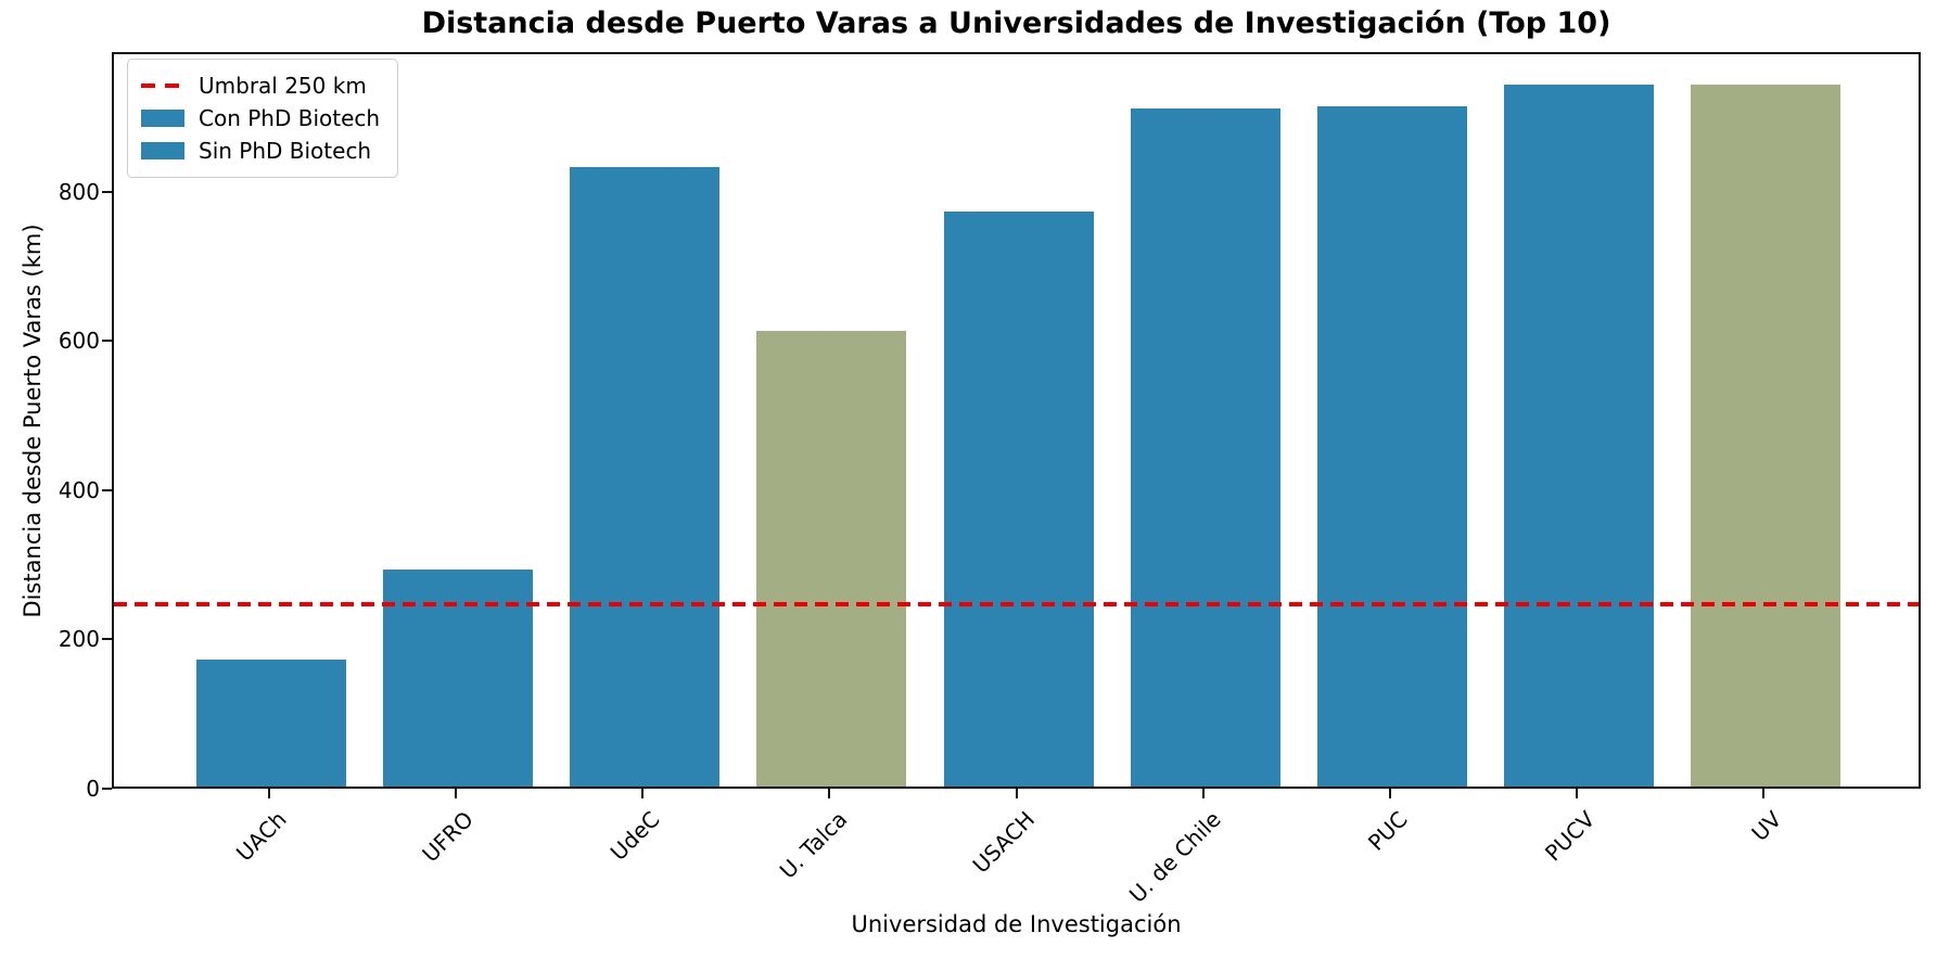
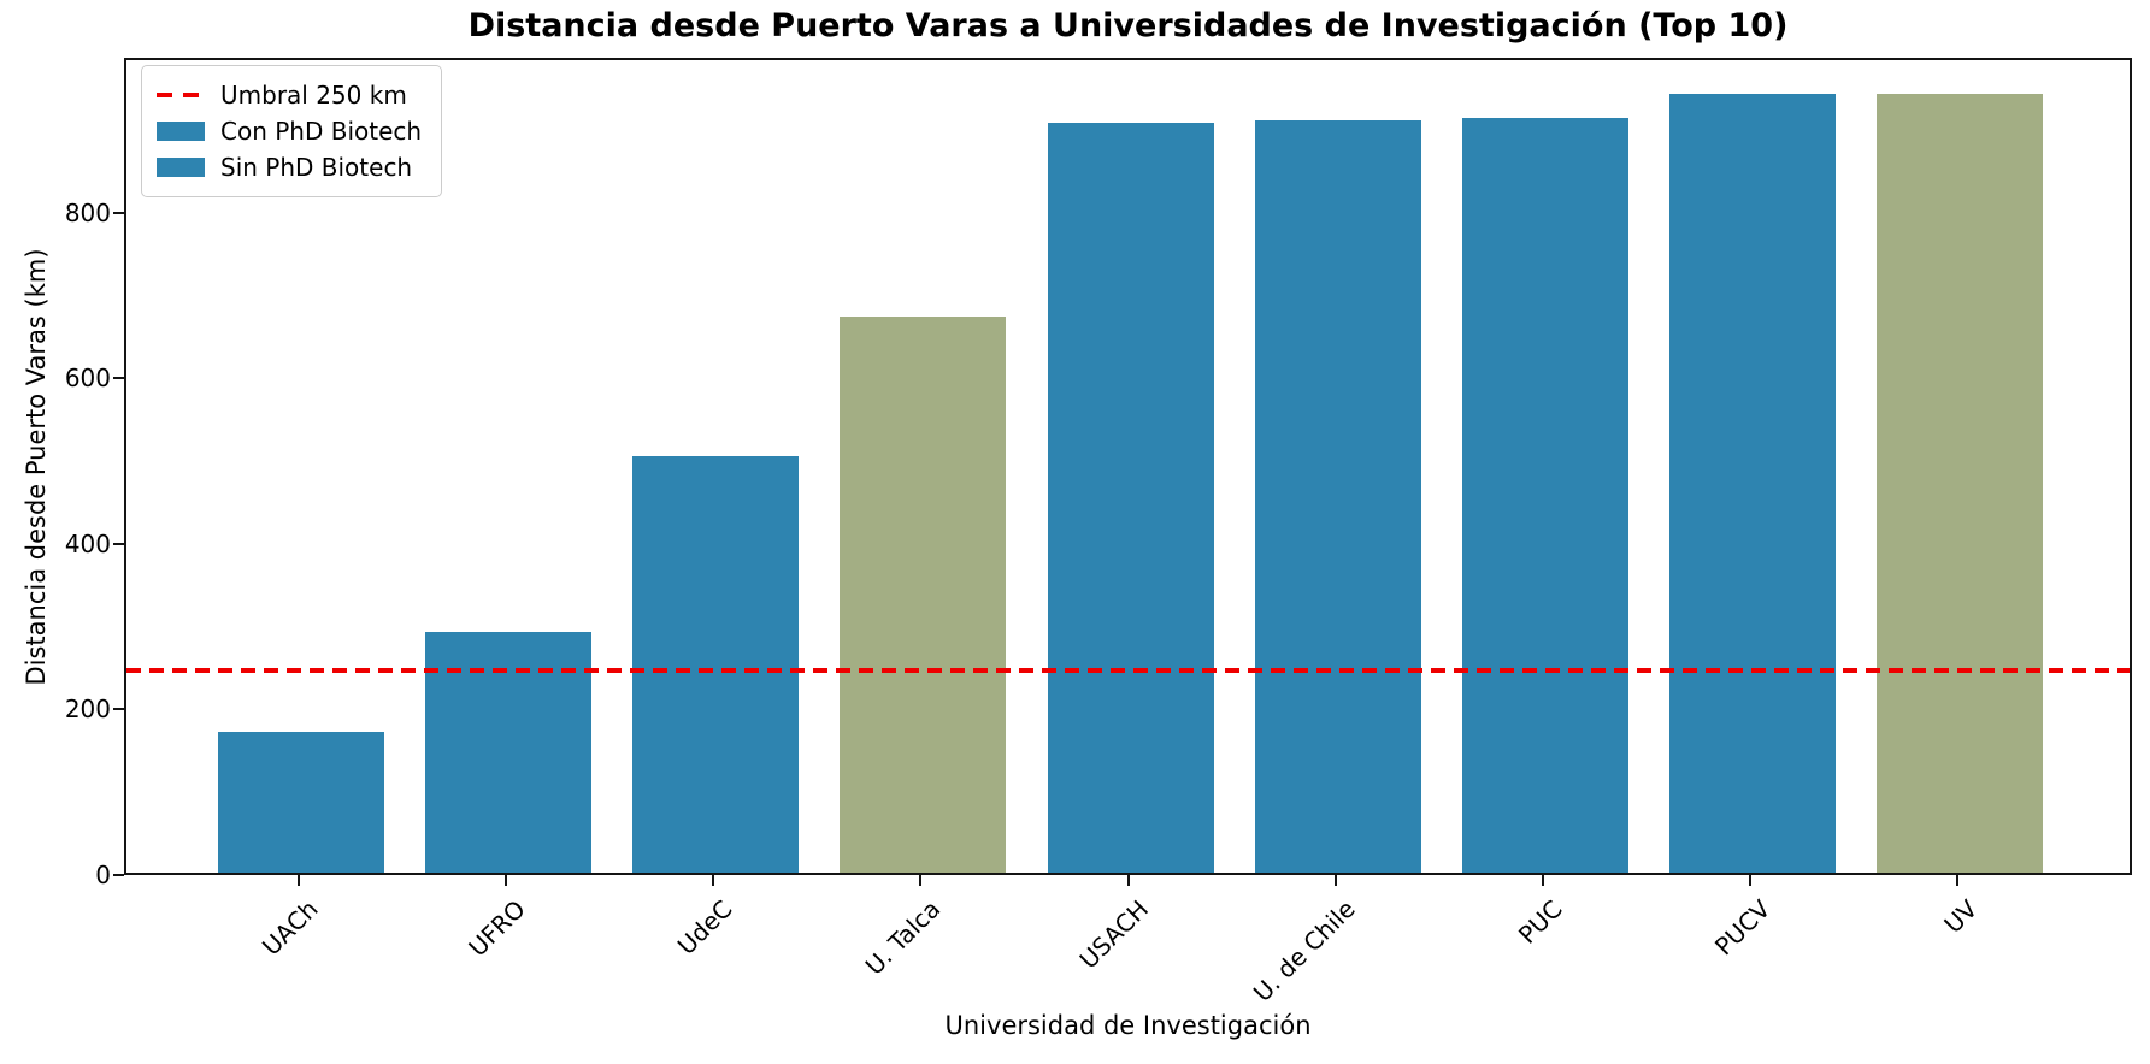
UdeC: 830 -> 500
U. Talca: 610 -> 670
USACH: 770 -> 900
